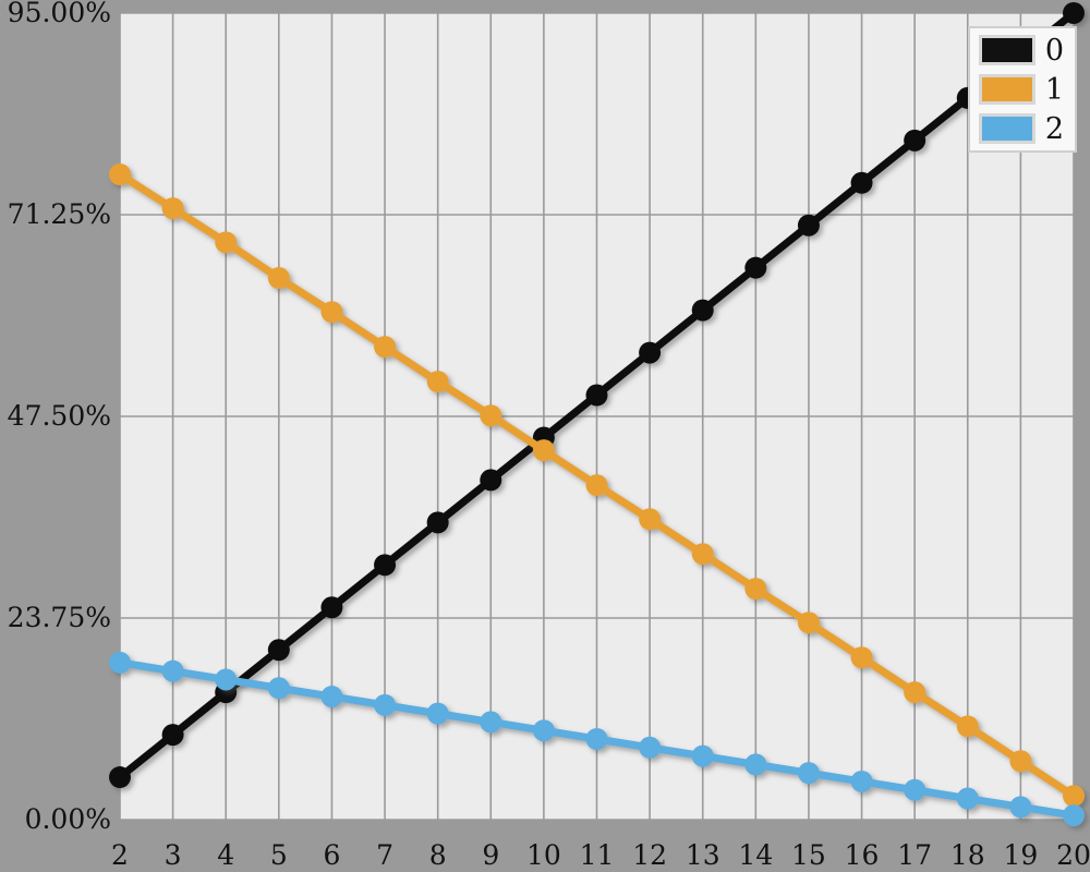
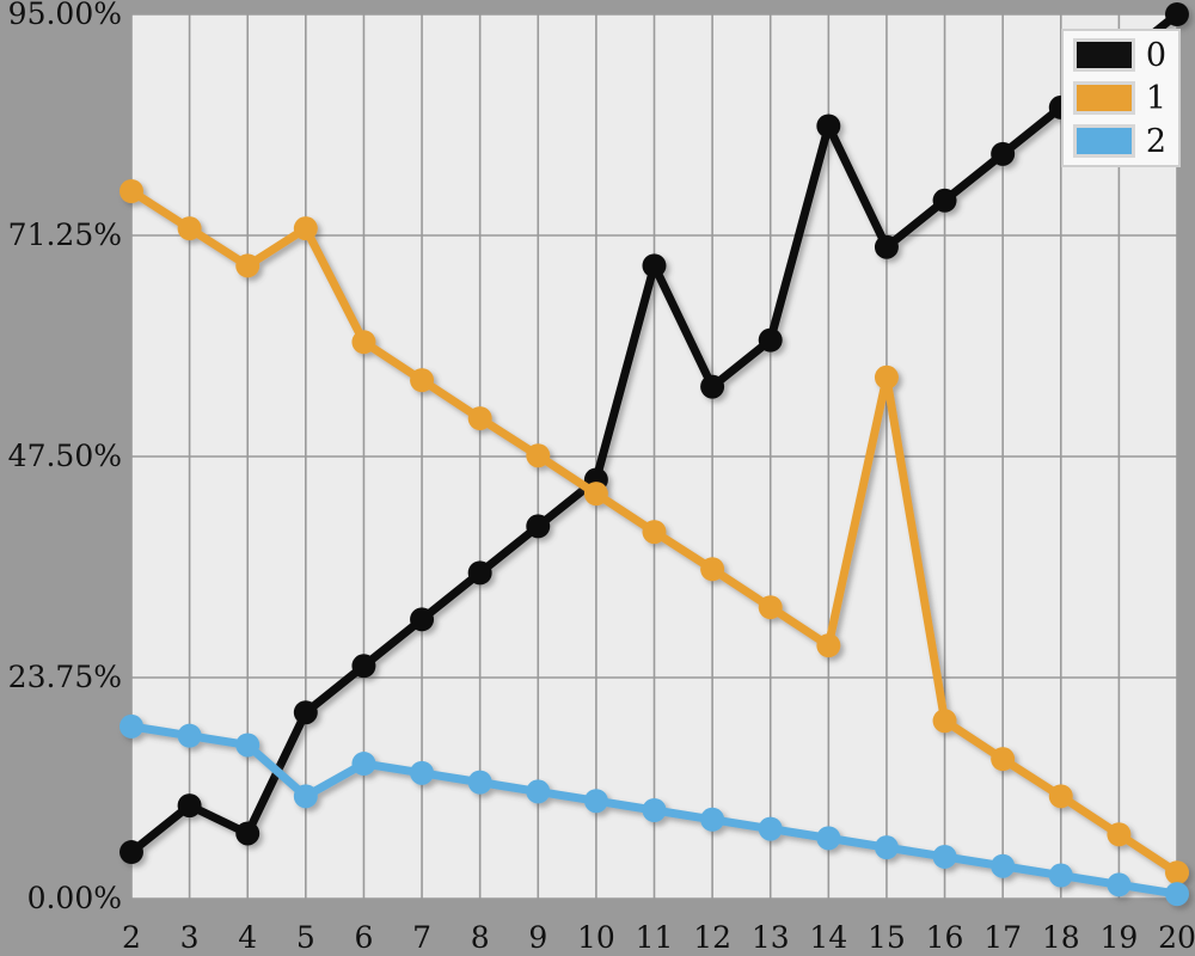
0/4: 15% -> 7%
1/5: 64% -> 72%
2/5: 16% -> 11%
0/11: 50% -> 68%
0/14: 65% -> 83%
1/15: 23% -> 56%
